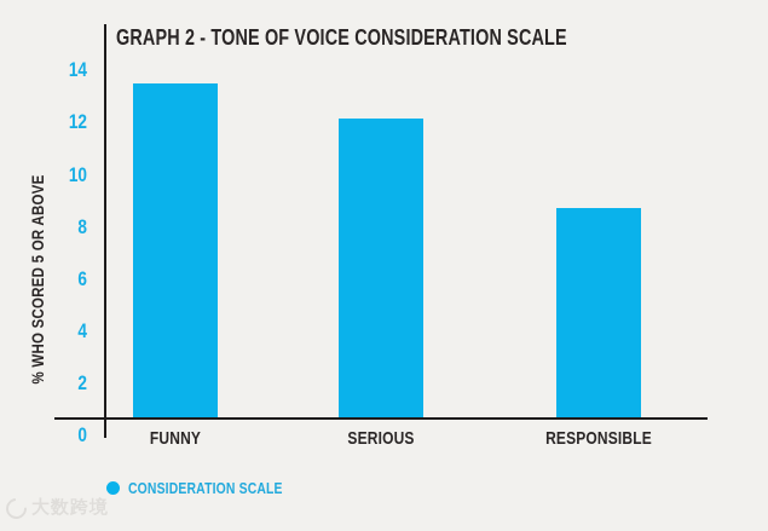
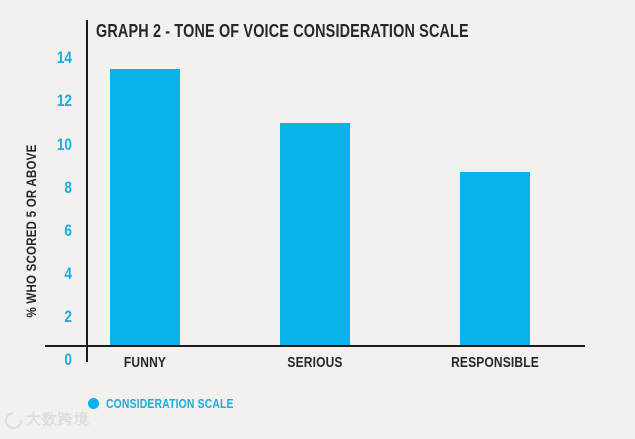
SERIOUS: 12.0 -> 10.8
